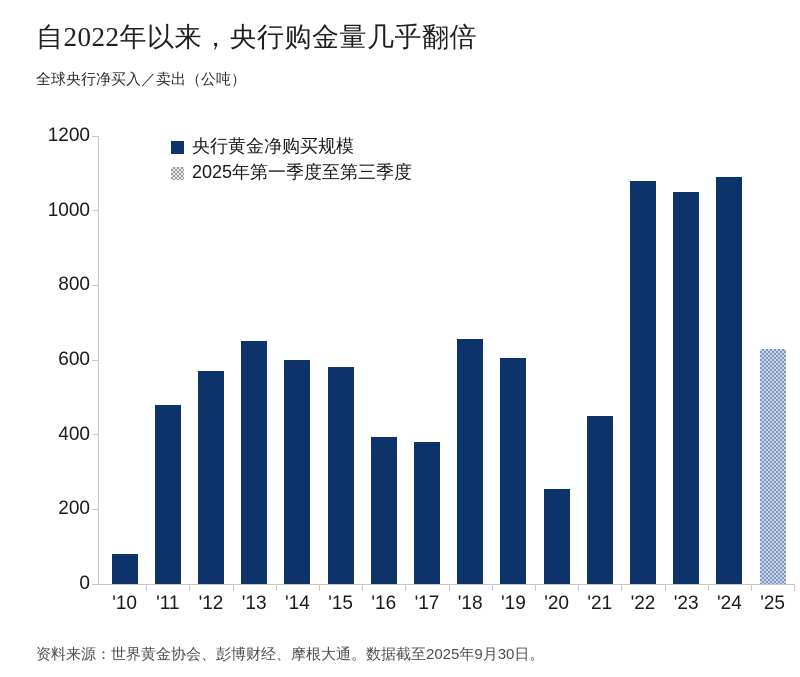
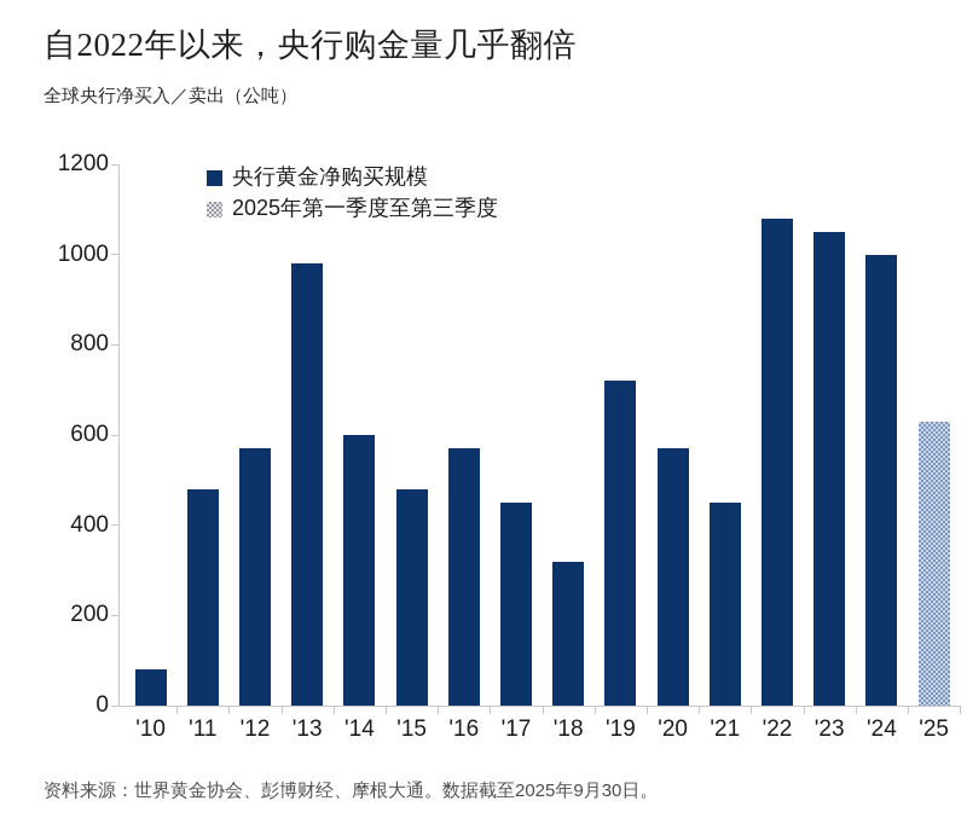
'13: 650 -> 980
'15: 580 -> 480
'16: 400 -> 570
'17: 380 -> 450
'18: 660 -> 320
'19: 600 -> 720
'20: 260 -> 570
'24: 1090 -> 1000
